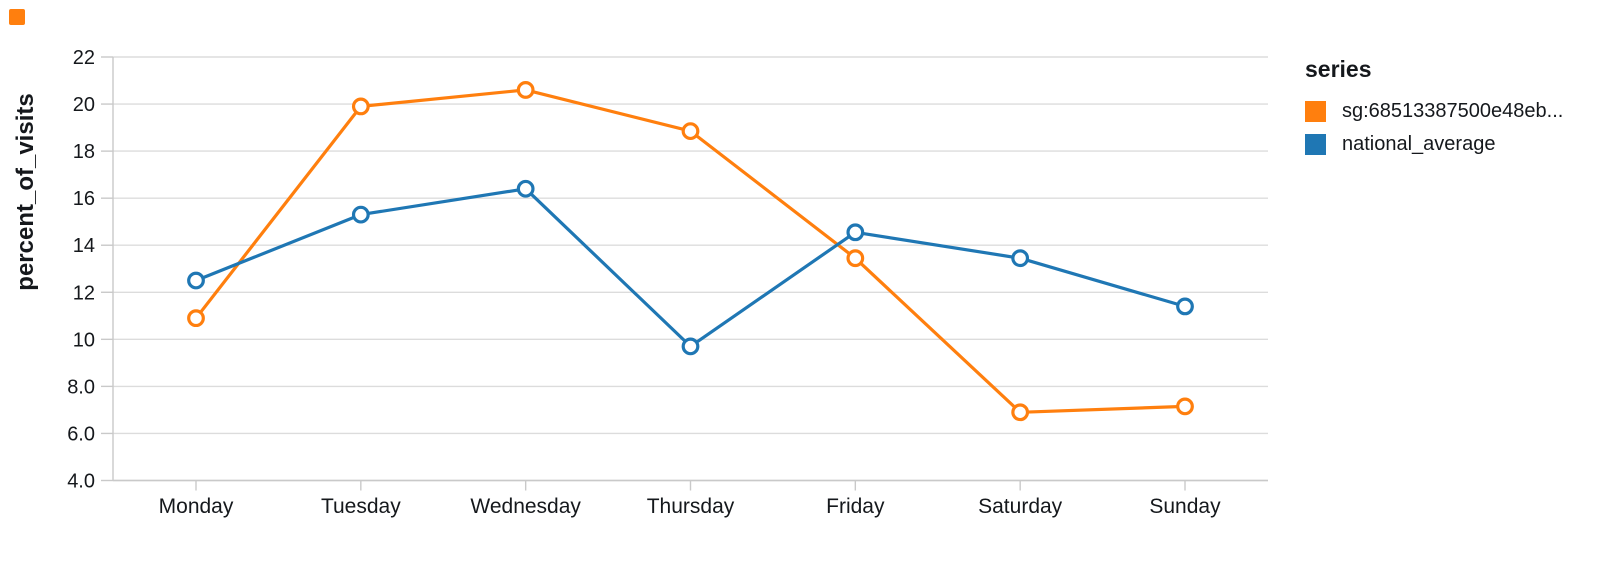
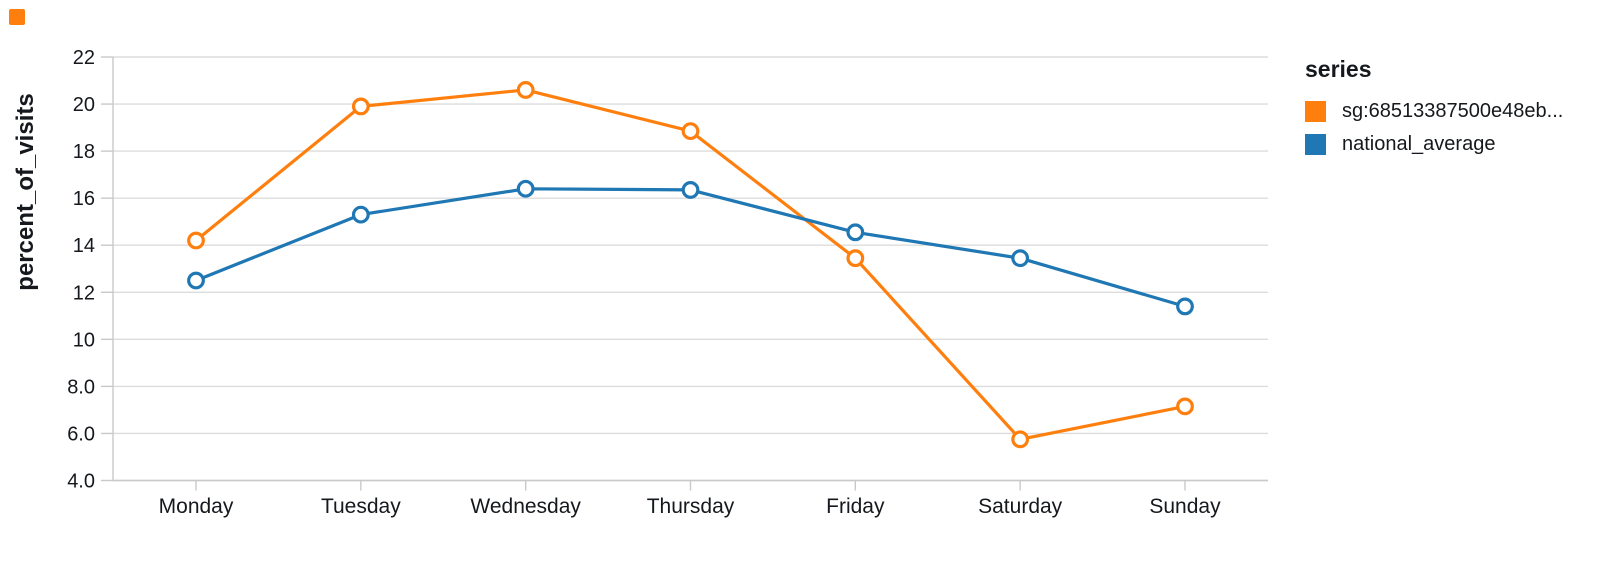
sg:68513387500e48eb.../Monday: 10.9 -> 14.2
national_average/Thursday: 9.7 -> 16.4
sg:68513387500e48eb.../Saturday: 6.9 -> 5.8
